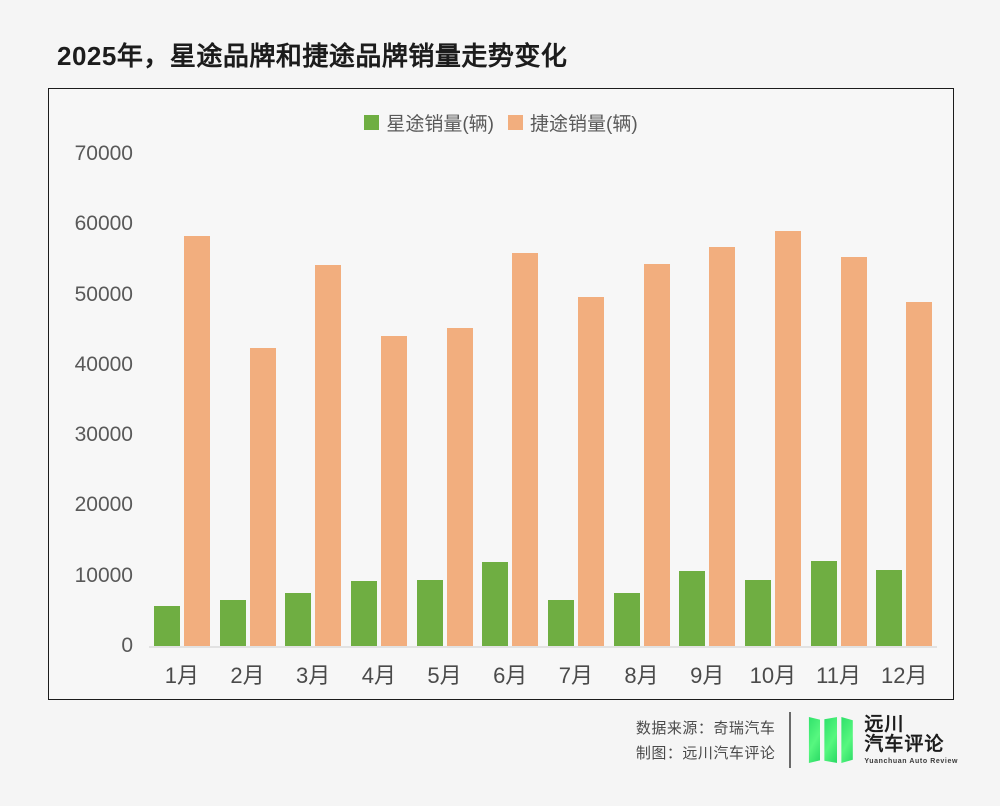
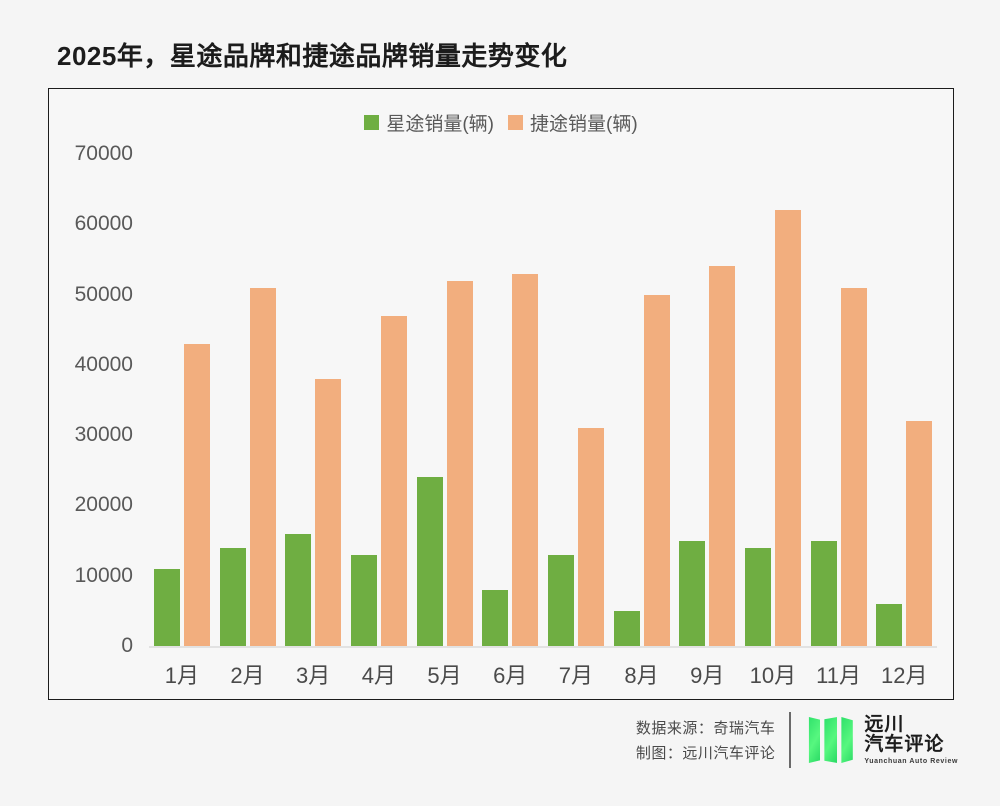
星途销量(辆)/1月: 6000 -> 11000
捷途销量(辆)/1月: 58000 -> 43000
星途销量(辆)/2月: 6000 -> 14000
捷途销量(辆)/2月: 42000 -> 51000
星途销量(辆)/3月: 8000 -> 16000
捷途销量(辆)/3月: 54000 -> 38000
星途销量(辆)/4月: 9000 -> 13000
捷途销量(辆)/4月: 44000 -> 47000
星途销量(辆)/5月: 9000 -> 24000
捷途销量(辆)/5月: 45000 -> 52000
星途销量(辆)/6月: 12000 -> 8000
捷途销量(辆)/6月: 56000 -> 53000
星途销量(辆)/7月: 7000 -> 13000
捷途销量(辆)/7月: 50000 -> 31000
星途销量(辆)/8月: 8000 -> 5000
捷途销量(辆)/8月: 54000 -> 50000
星途销量(辆)/9月: 11000 -> 15000
捷途销量(辆)/9月: 57000 -> 54000
星途销量(辆)/10月: 9000 -> 14000
捷途销量(辆)/10月: 59000 -> 62000
星途销量(辆)/11月: 12000 -> 15000
捷途销量(辆)/11月: 55000 -> 51000
星途销量(辆)/12月: 11000 -> 6000
捷途销量(辆)/12月: 49000 -> 32000
